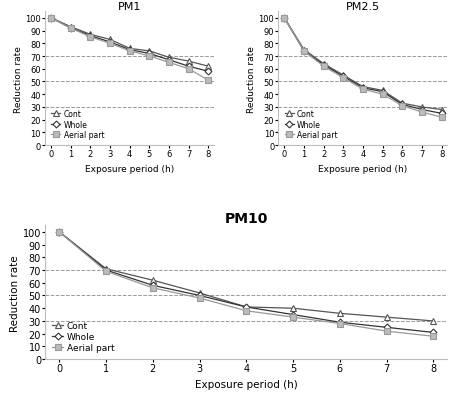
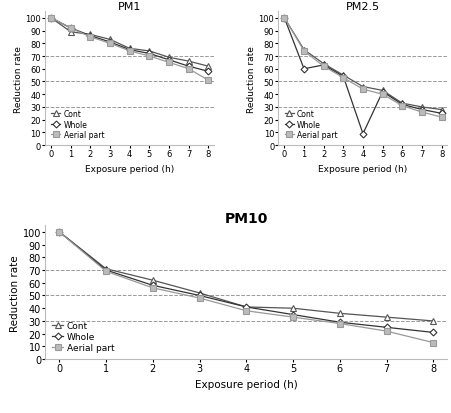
PM1/Cont/1: 93 -> 89
PM2.5/Whole/1: 74 -> 60
PM2.5/Whole/4: 45 -> 9
PM10/Aerial part/8: 18 -> 13
